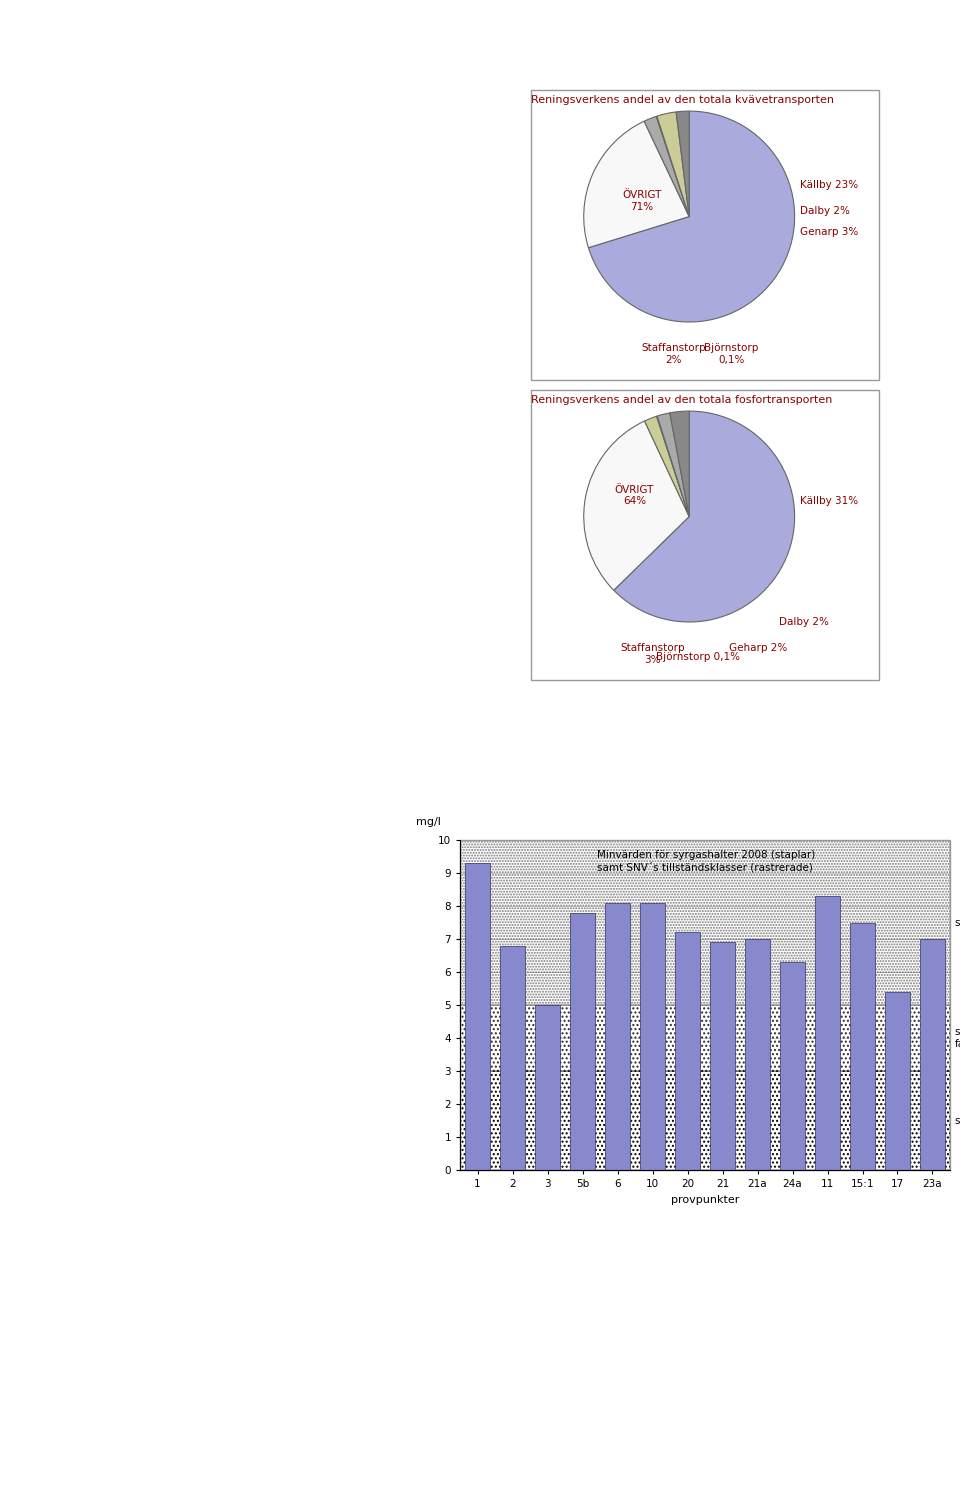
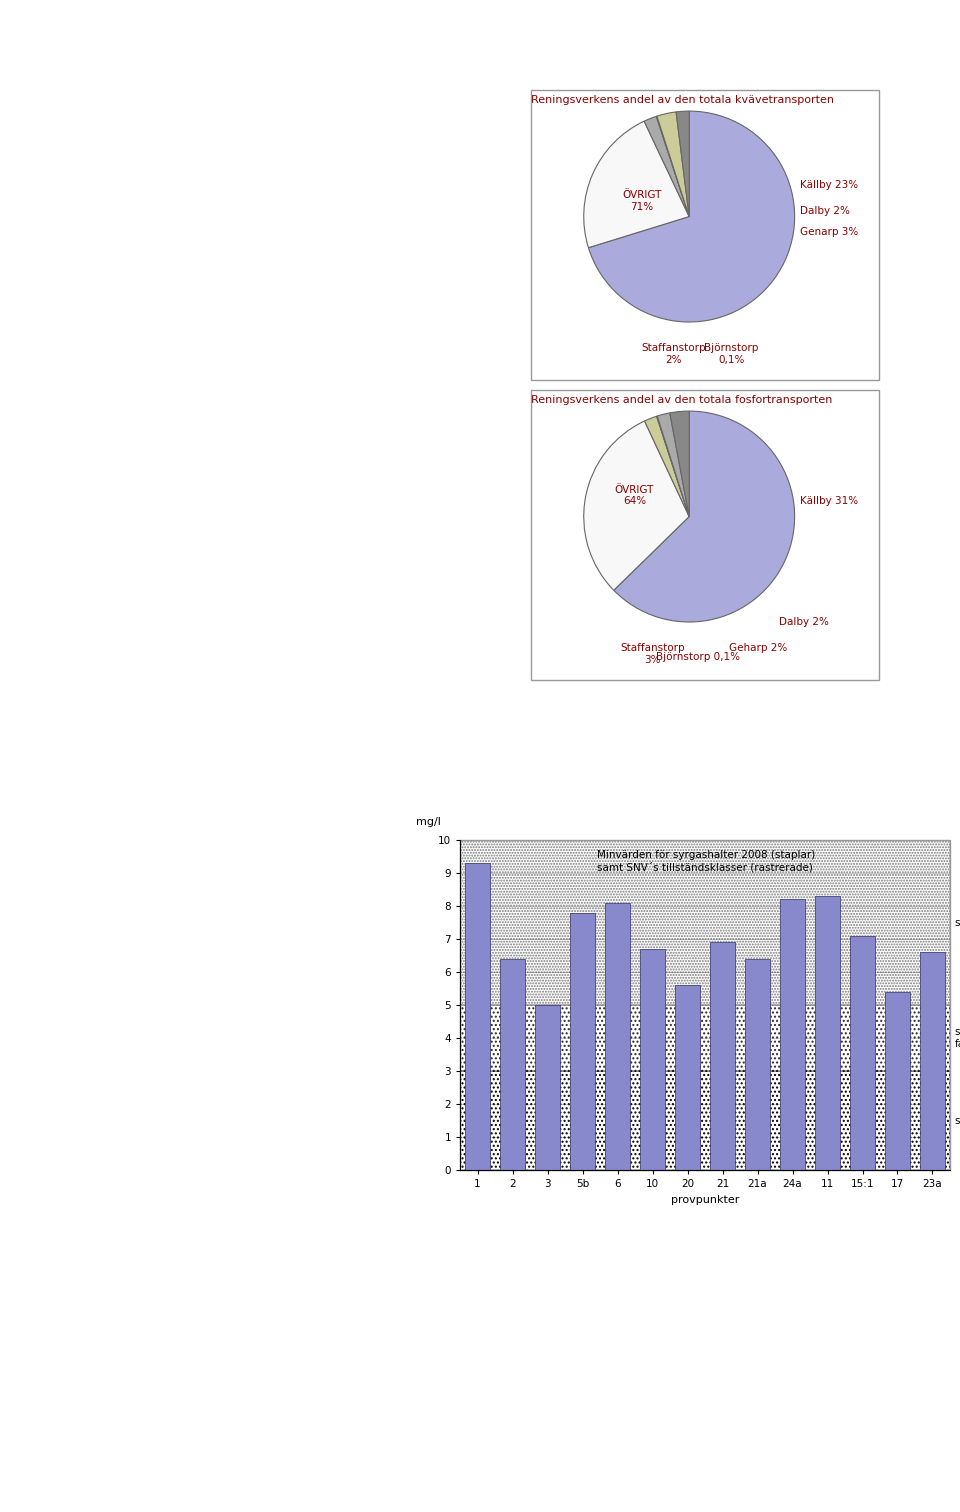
2: 6.8 -> 6.4
10: 8.1 -> 6.7
20: 7.2 -> 5.6
21a: 7.0 -> 6.4
24a: 6.3 -> 8.2
15:1: 7.5 -> 7.1
23a: 7.0 -> 6.6
